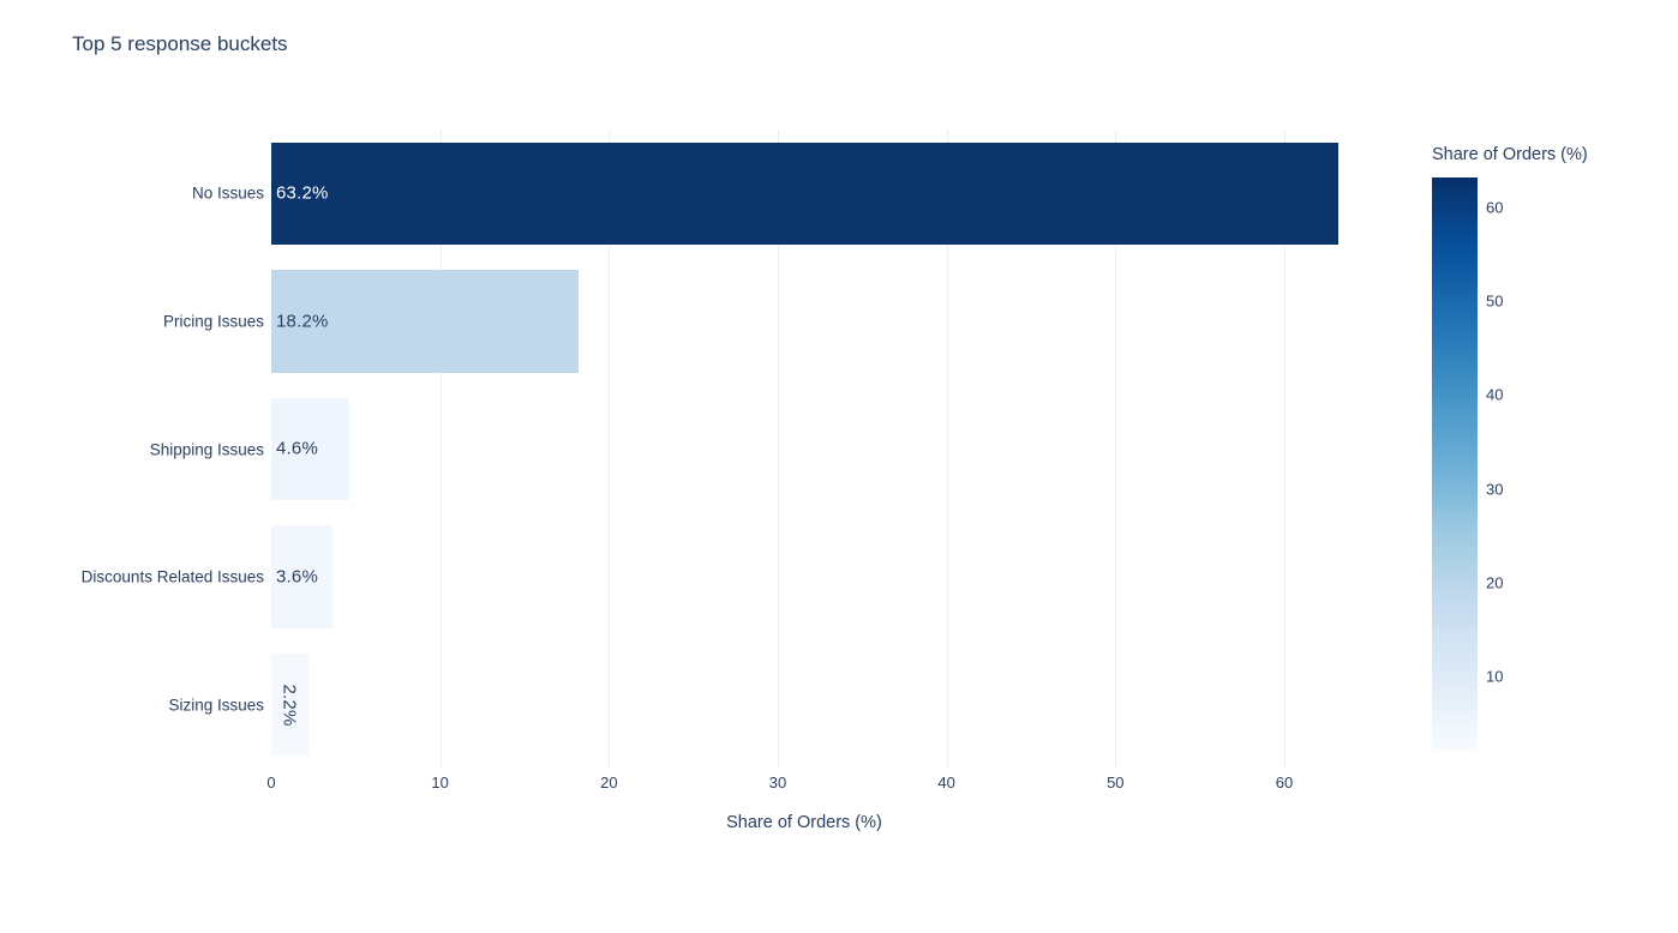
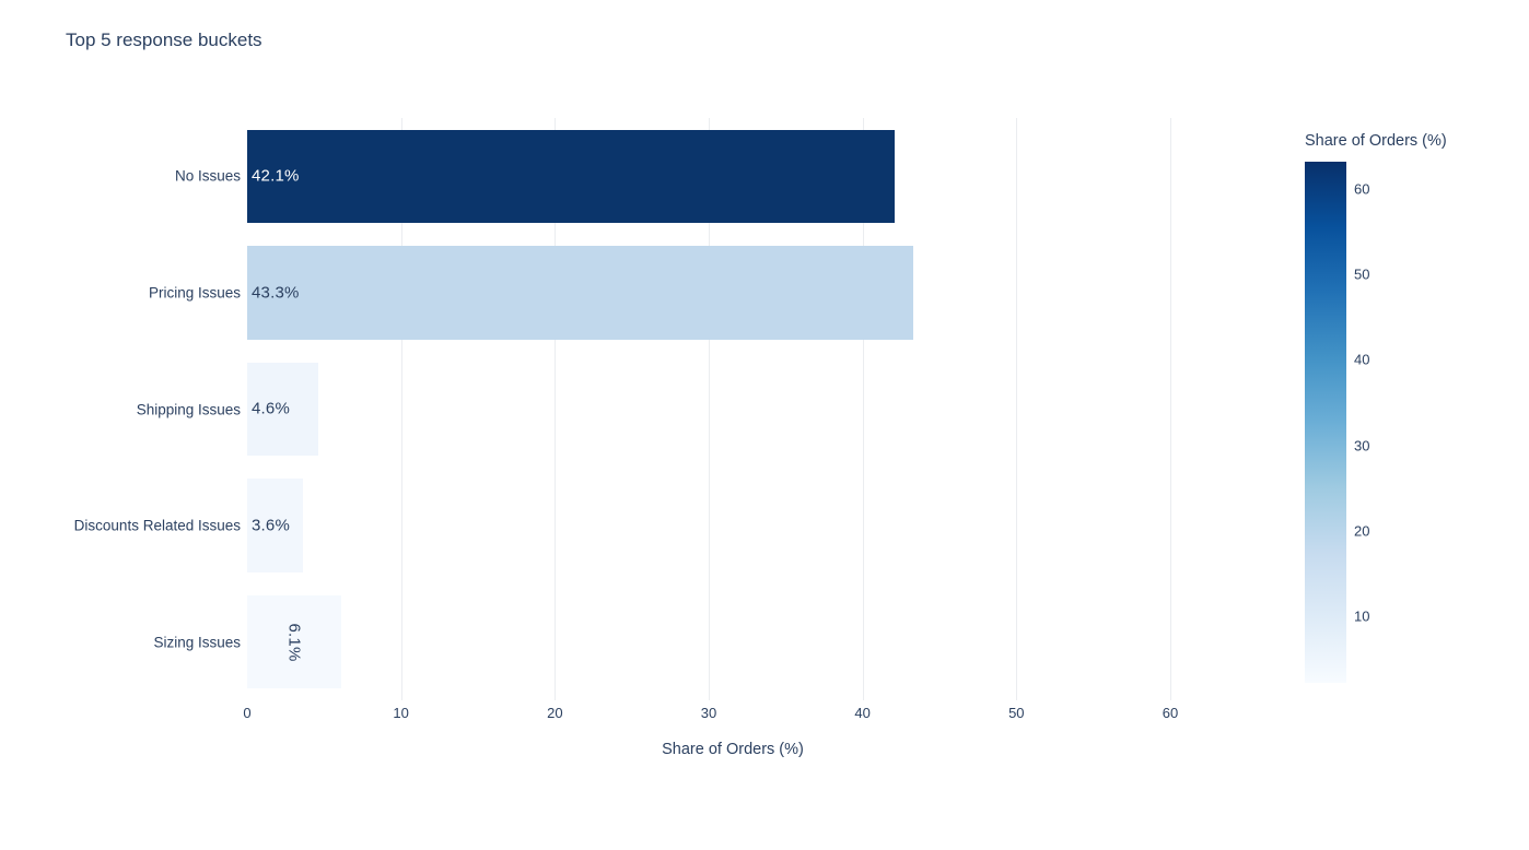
No Issues: 63.2% -> 42.1%
Pricing Issues: 18.2% -> 43.3%
Sizing Issues: 2.2% -> 6.1%
